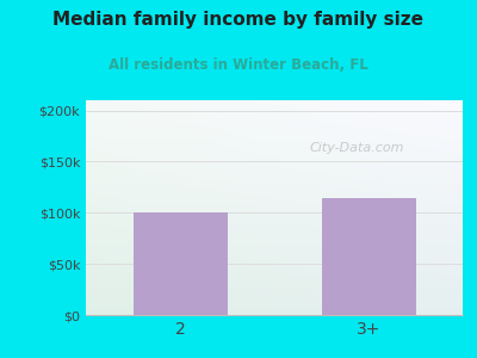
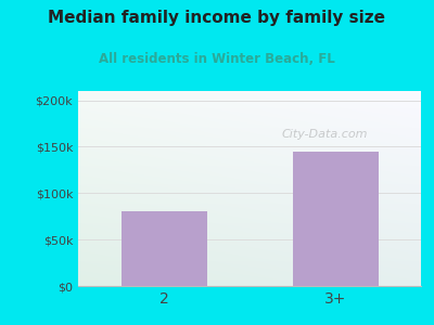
2: $100k -> $80k
3+: $114k -> $145k
